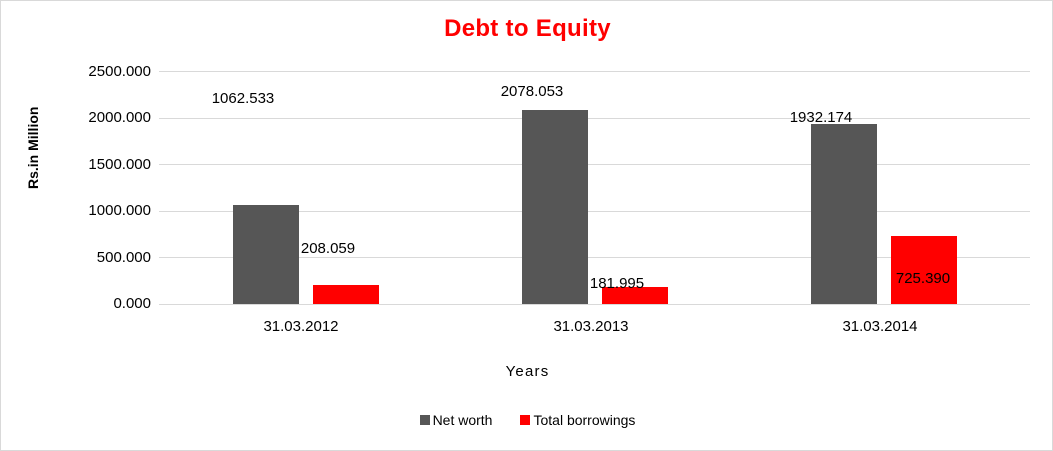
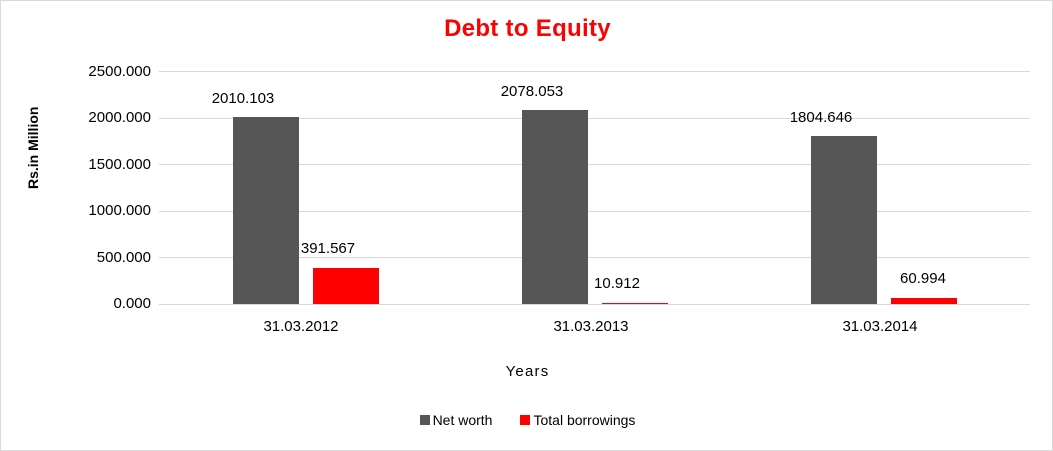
Net worth/31.03.2012: 1062.533 -> 2010.103
Total borrowings/31.03.2012: 208.059 -> 391.567
Total borrowings/31.03.2013: 181.995 -> 10.912
Net worth/31.03.2014: 1932.174 -> 1804.646
Total borrowings/31.03.2014: 725.390 -> 60.994
